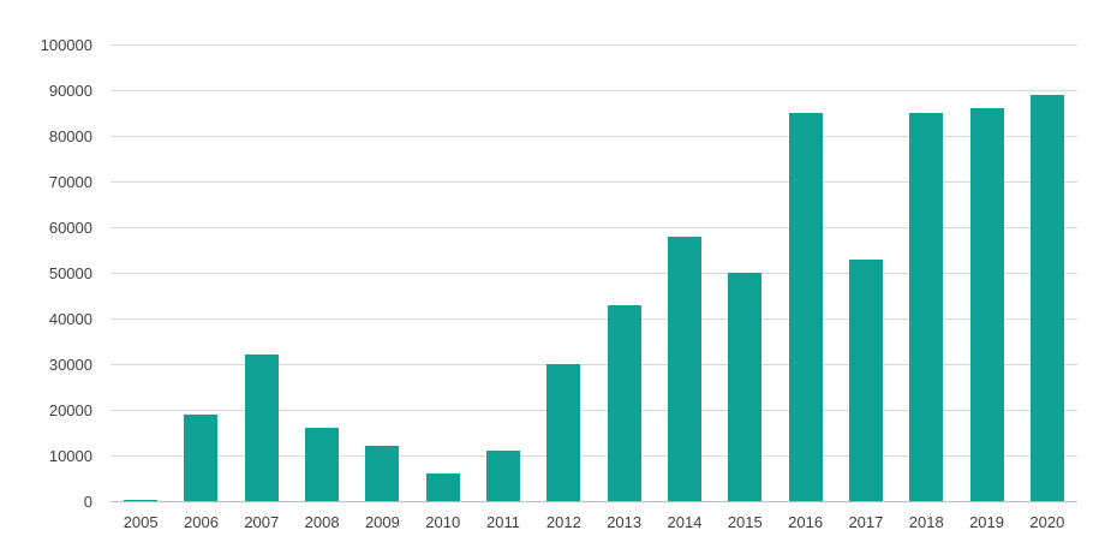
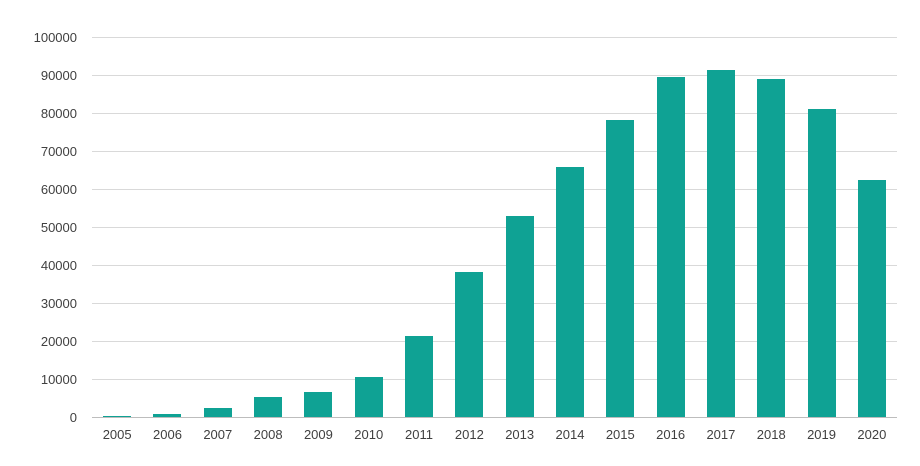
2006: 19000 -> 1000
2007: 32000 -> 2000
2008: 16000 -> 5000
2009: 12000 -> 7000
2010: 6000 -> 11000
2011: 11000 -> 21000
2012: 30000 -> 38000
2013: 43000 -> 53000
2014: 58000 -> 66000
2015: 50000 -> 78000
2016: 85000 -> 90000
2017: 53000 -> 91000
2018: 85000 -> 89000
2019: 86000 -> 81000
2020: 89000 -> 62000
